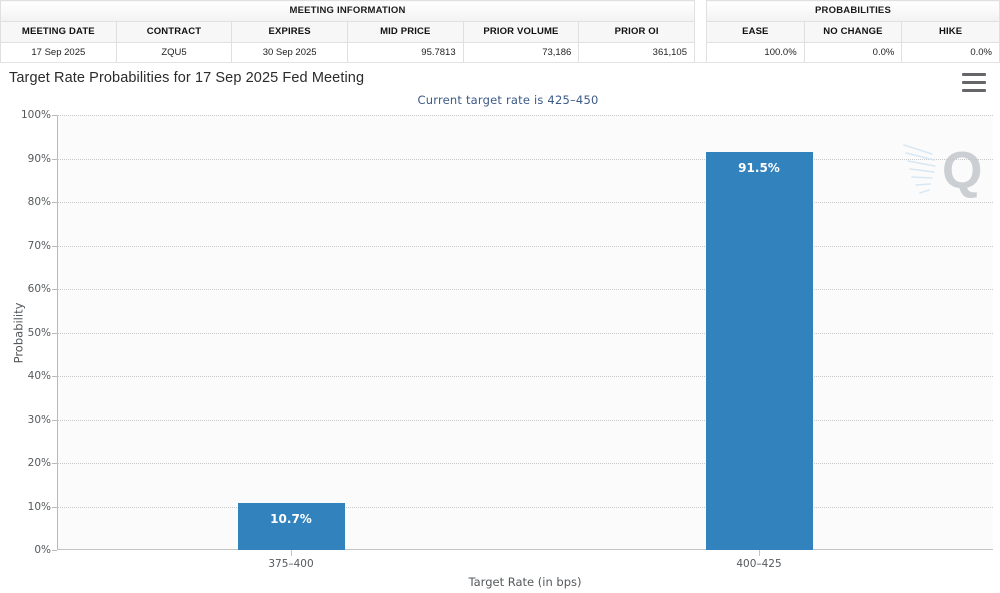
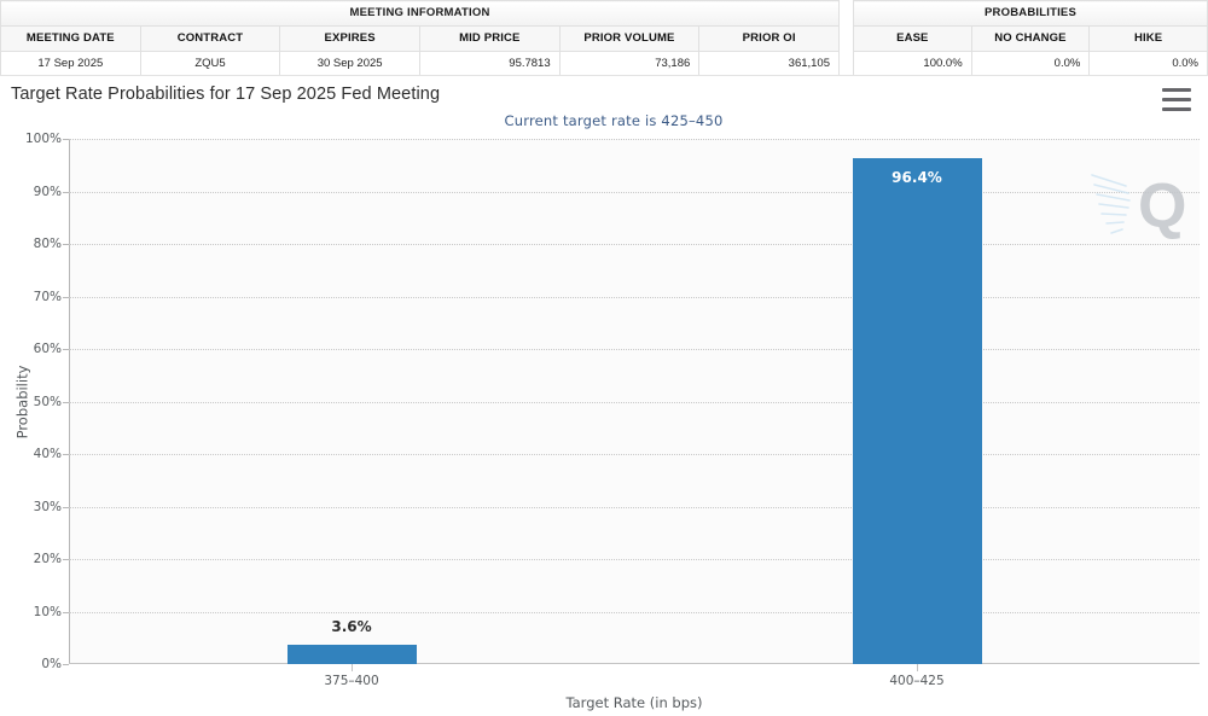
375–400: 10.7% -> 3.6%
400–425: 91.5% -> 96.4%
